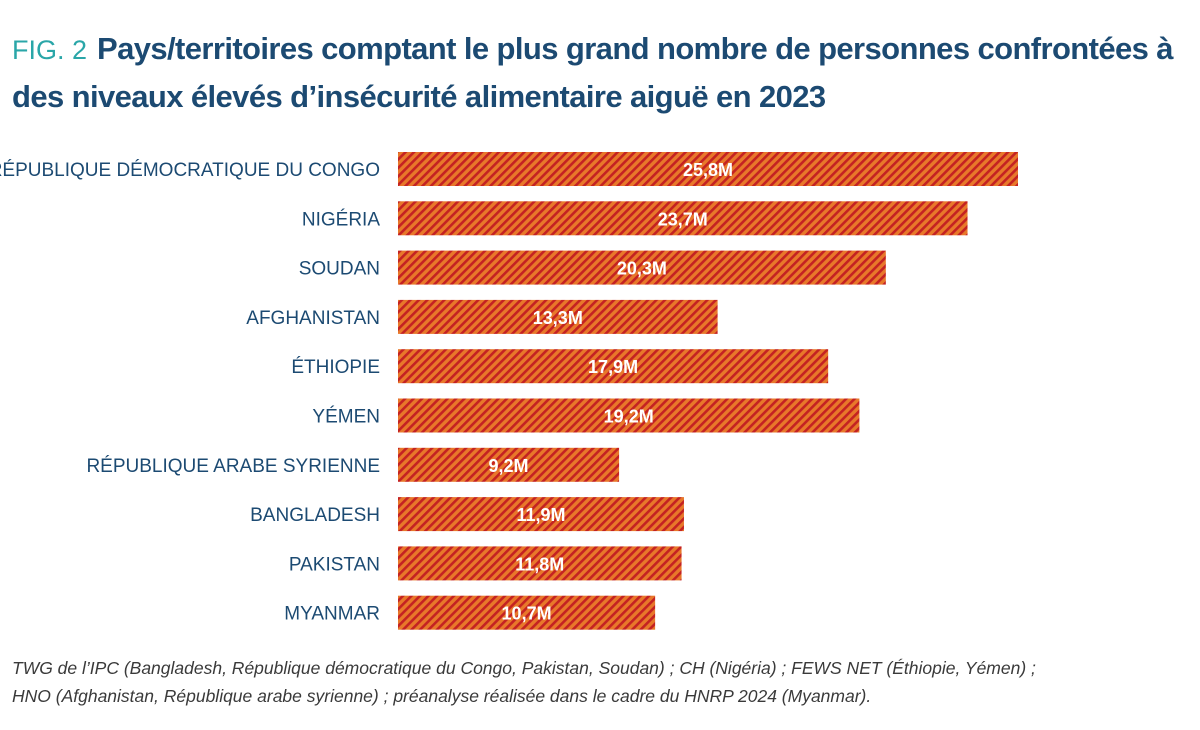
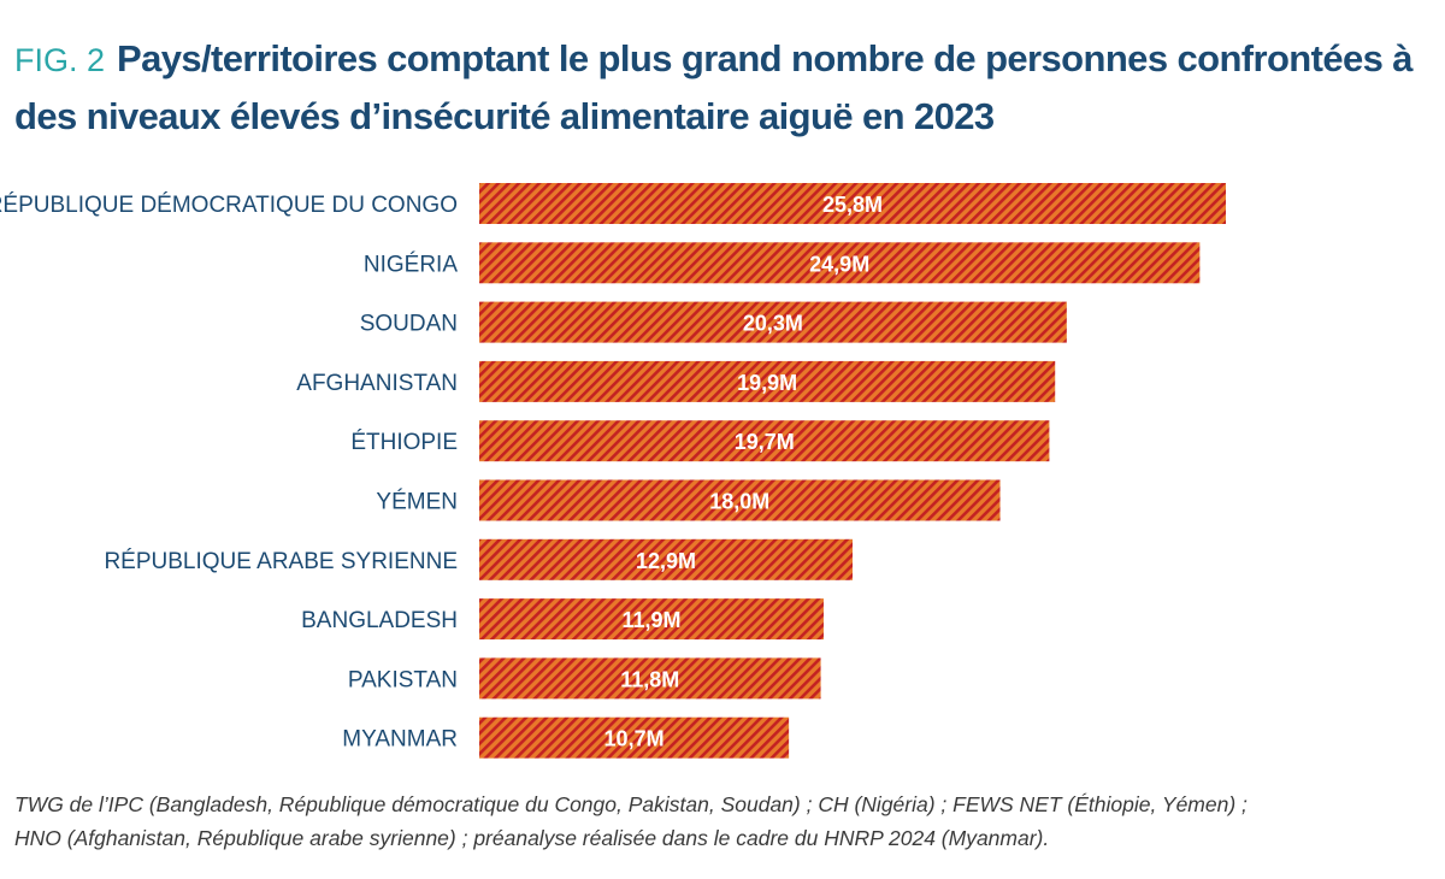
NIGÉRIA: 23,7M -> 24,9M
AFGHANISTAN: 13,3M -> 19,9M
ÉTHIOPIE: 17,9M -> 19,7M
YÉMEN: 19,2M -> 18,0M
RÉPUBLIQUE ARABE SYRIENNE: 9,2M -> 12,9M
